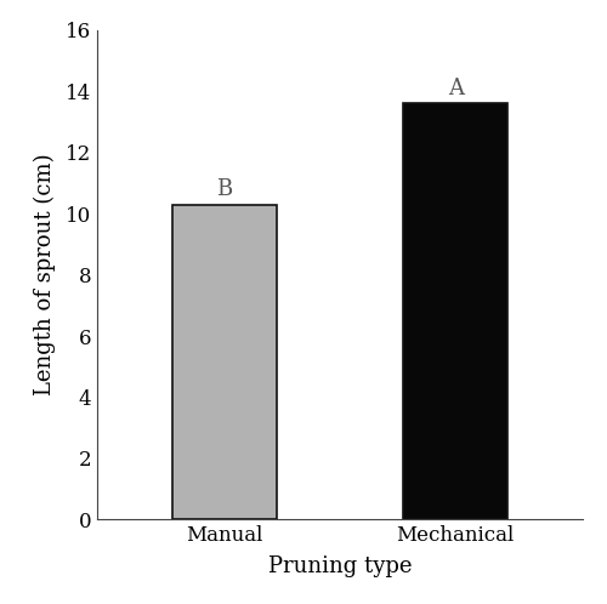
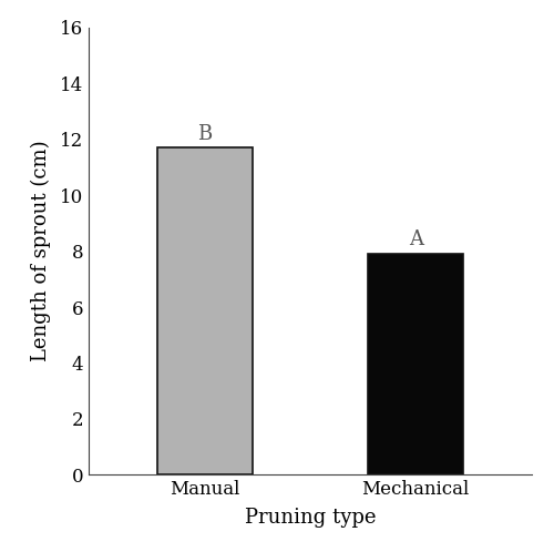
Manual: 10.3 -> 11.7
Mechanical: 13.6 -> 7.9
